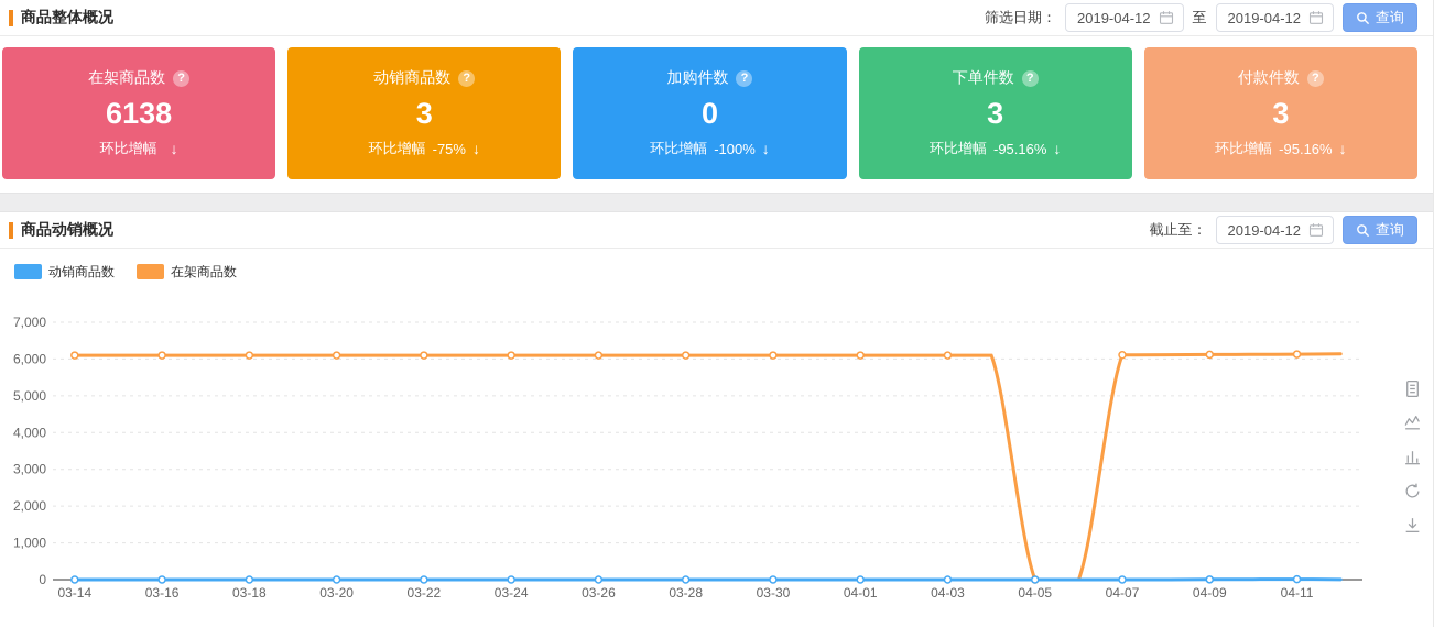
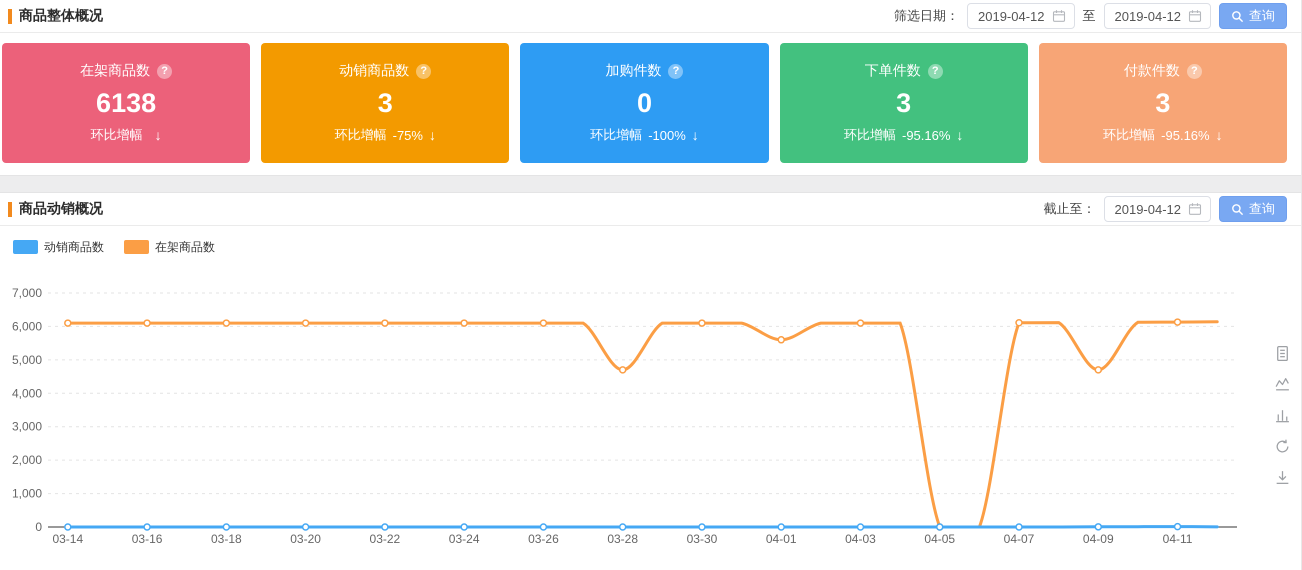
在架商品数/03-28: 6100 -> 4700
在架商品数/04-01: 6100 -> 5600
在架商品数/04-09: 6100 -> 4700
